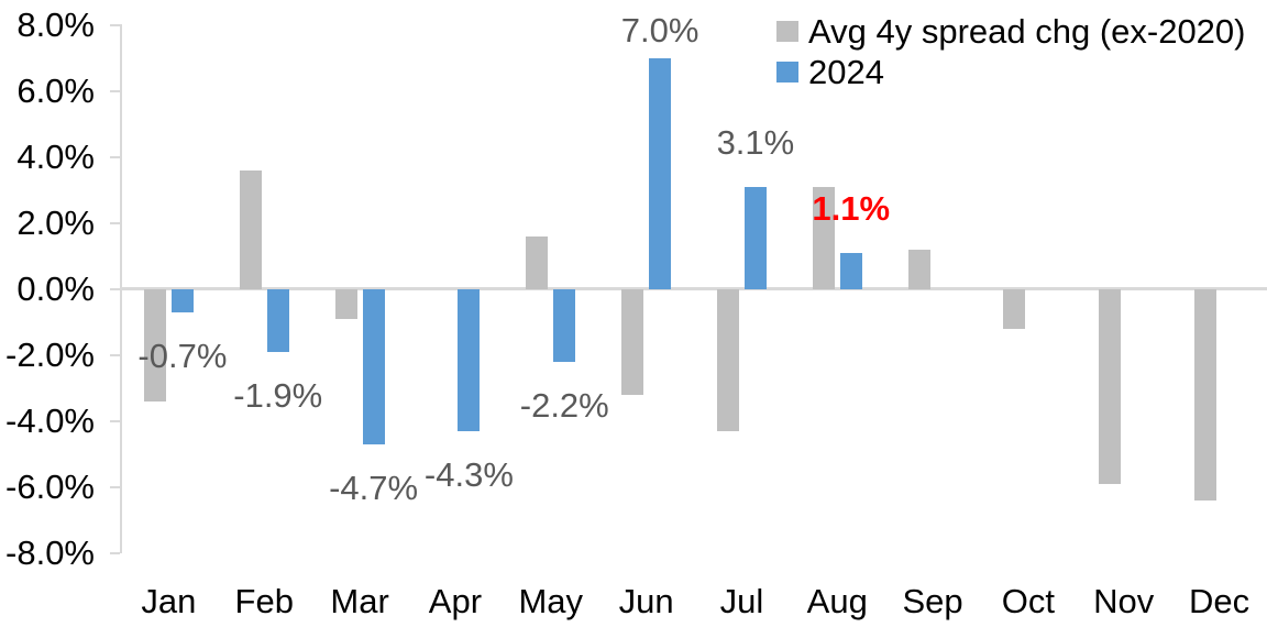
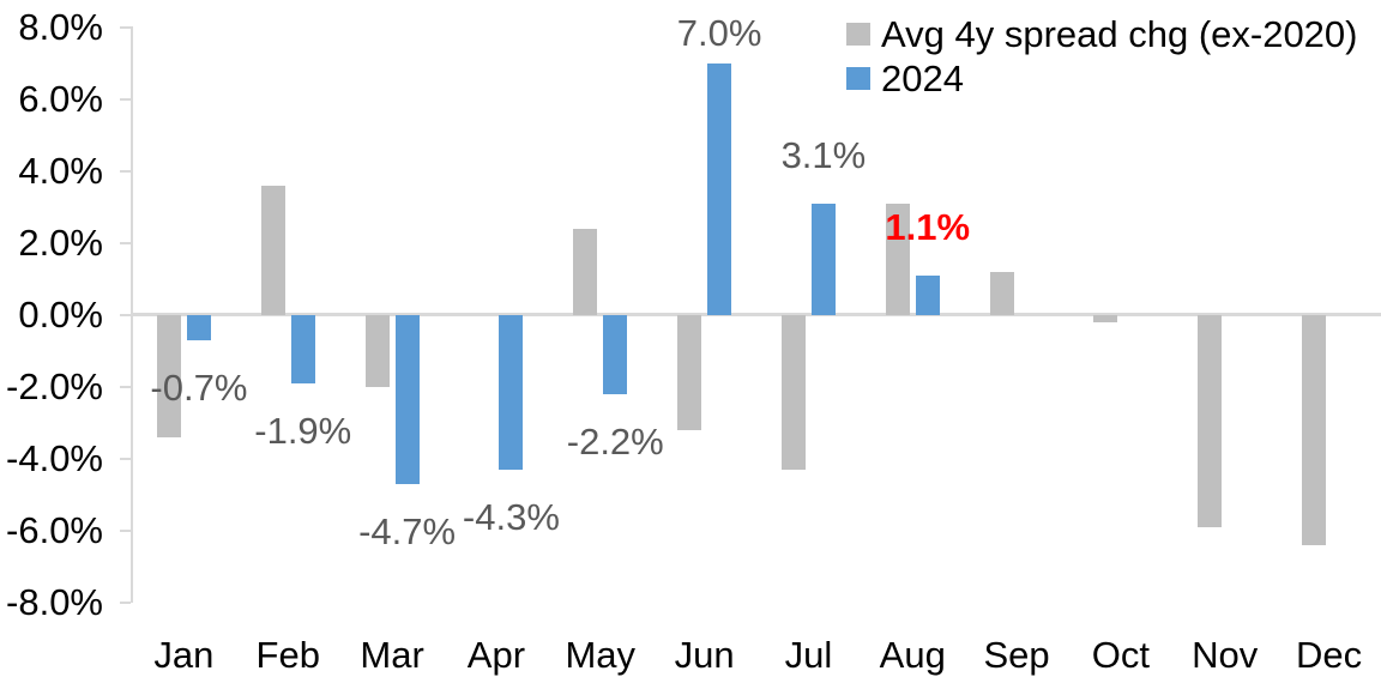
Avg 4y spread chg (ex-2020)/Mar: -0.9% -> -2.0%
Avg 4y spread chg (ex-2020)/May: 1.6% -> 2.4%
Avg 4y spread chg (ex-2020)/Oct: -1.2% -> -0.2%
